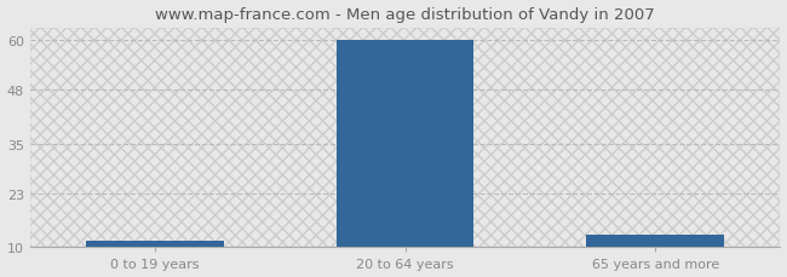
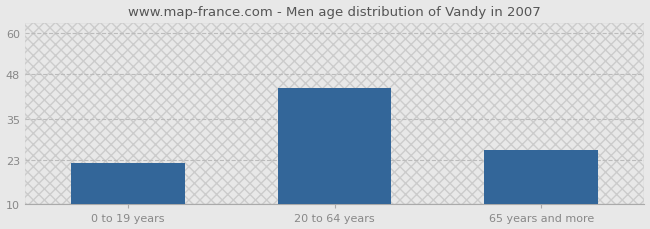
0 to 19 years: 11.5 -> 22.0
20 to 64 years: 60.0 -> 44.0
65 years and more: 13.0 -> 26.0
